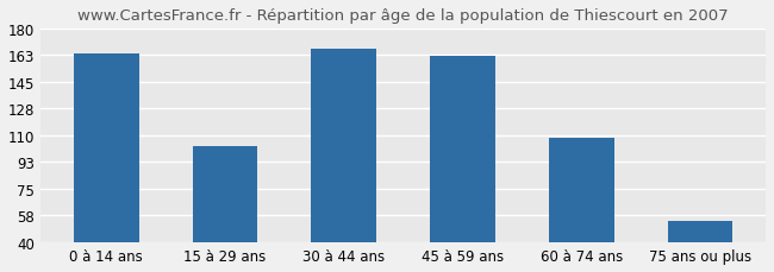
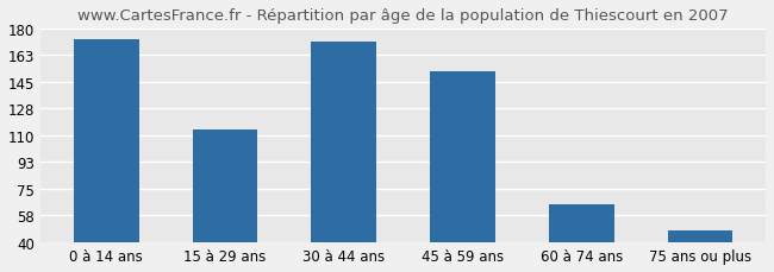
0 à 14 ans: 164 -> 173
15 à 29 ans: 103 -> 114
30 à 44 ans: 167 -> 172
45 à 59 ans: 162 -> 152
60 à 74 ans: 109 -> 65
75 ans ou plus: 54 -> 48
